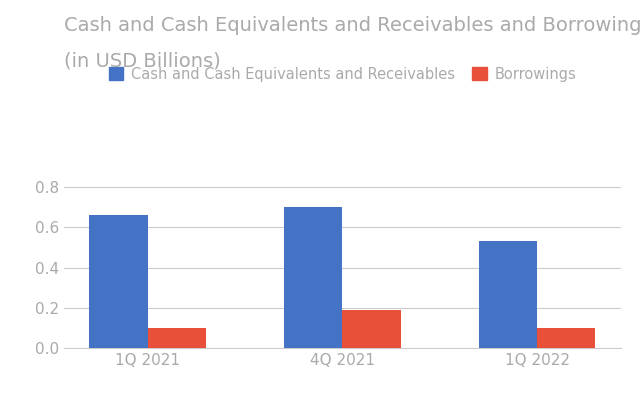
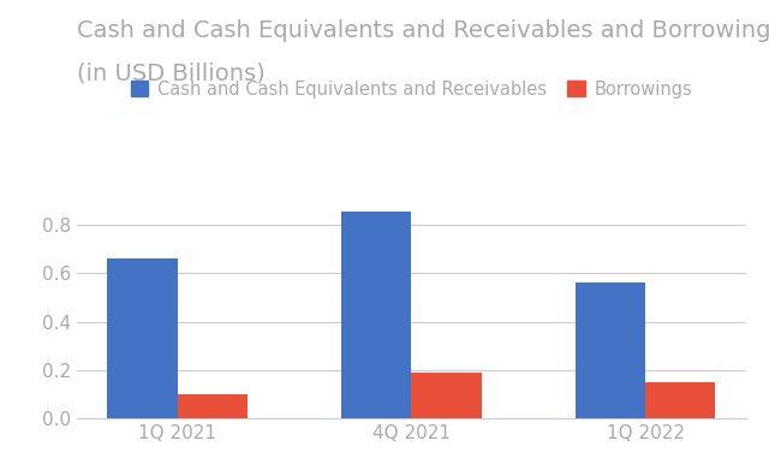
Cash and Cash Equivalents and Receivables/4Q 2021: 0.70 -> 0.85
Cash and Cash Equivalents and Receivables/1Q 2022: 0.53 -> 0.56
Borrowings/1Q 2022: 0.10 -> 0.15
